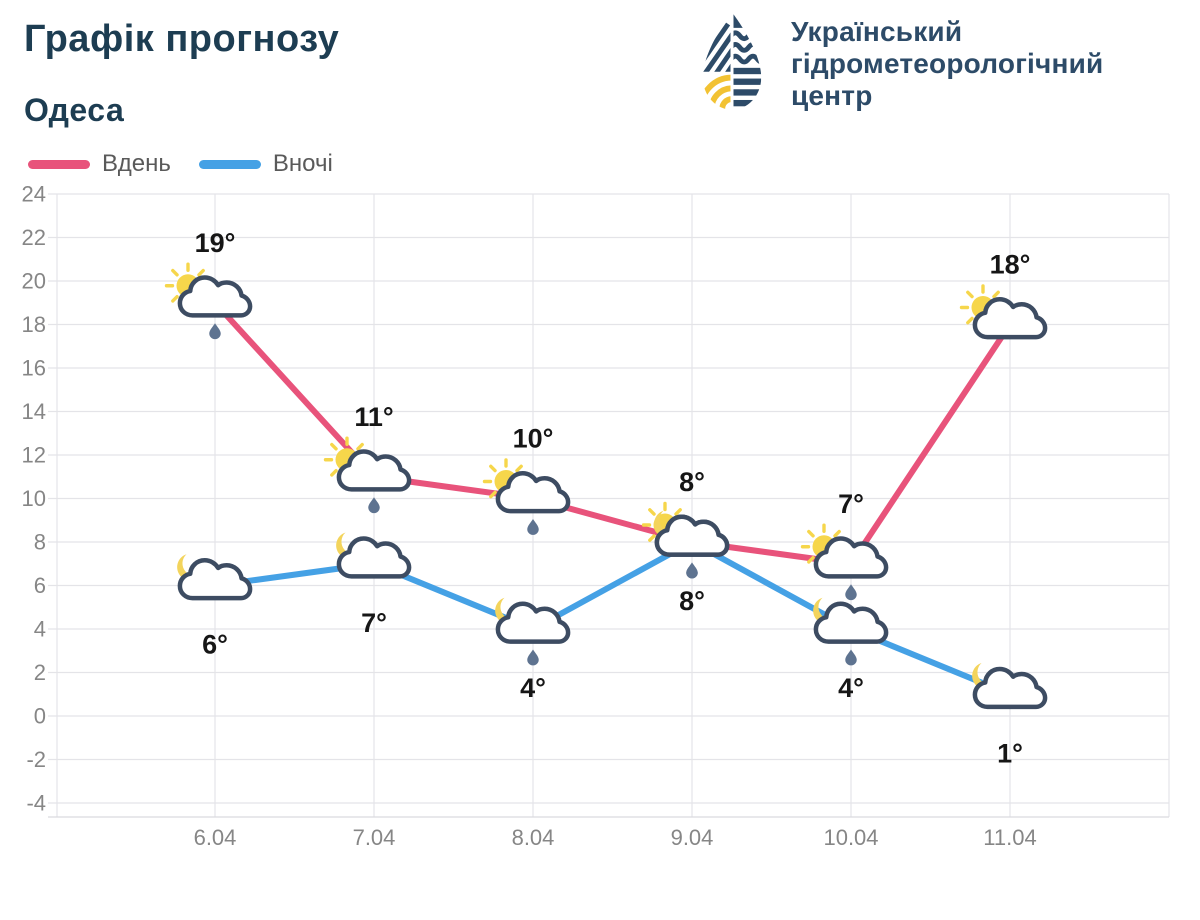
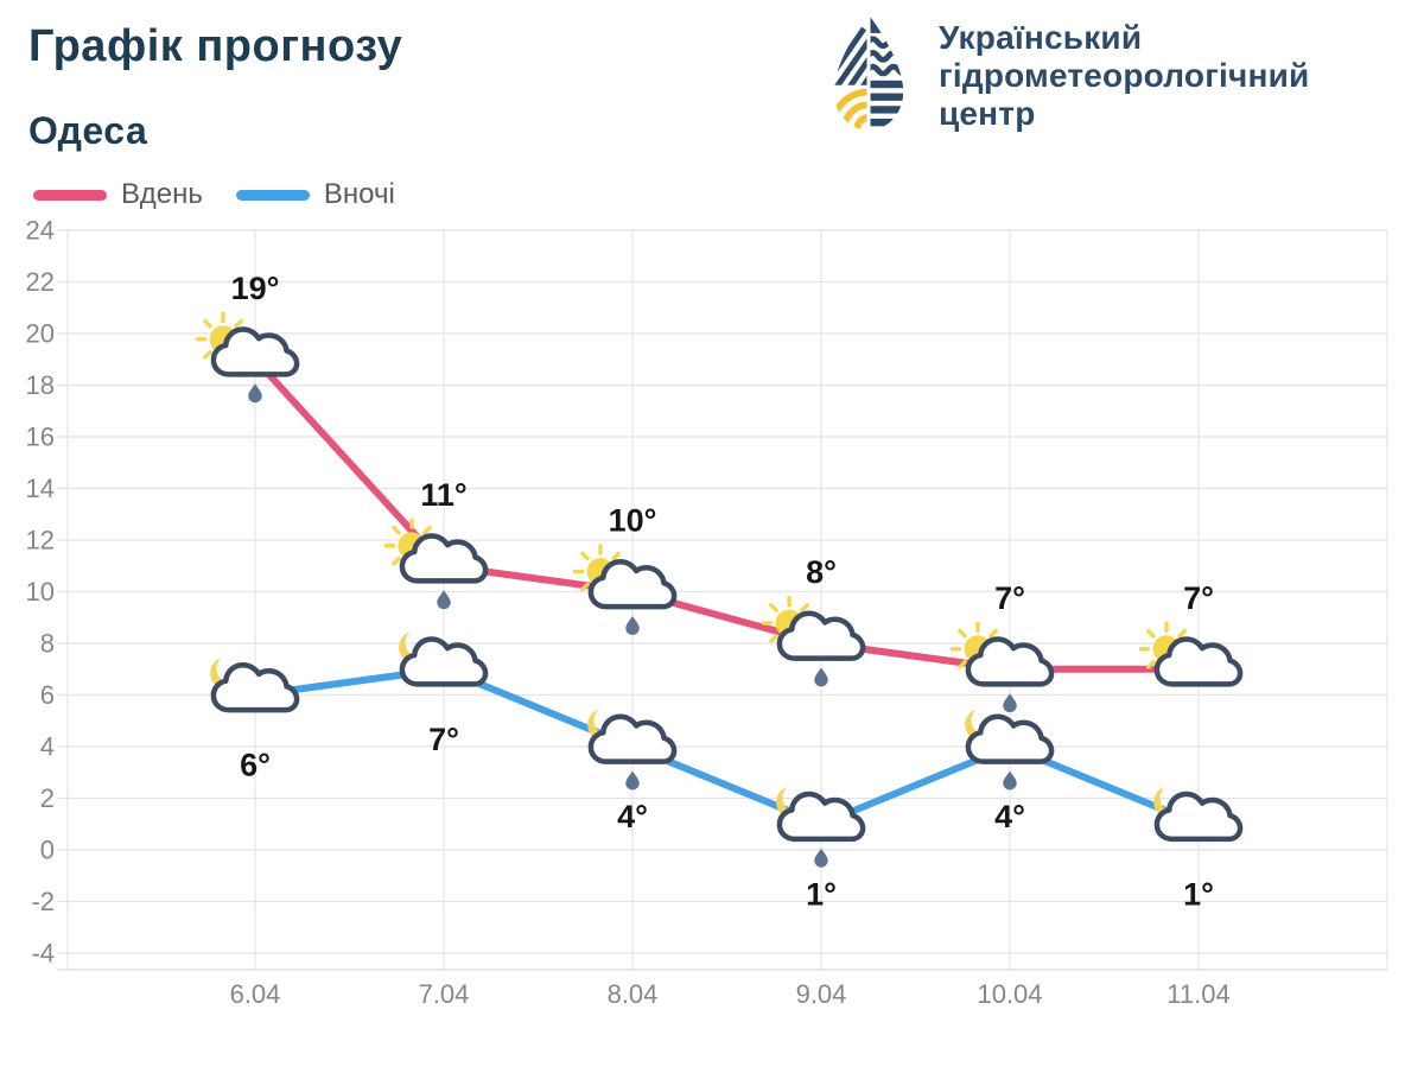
Вночі/9.04: 8° -> 1°
Вдень/11.04: 18° -> 7°
